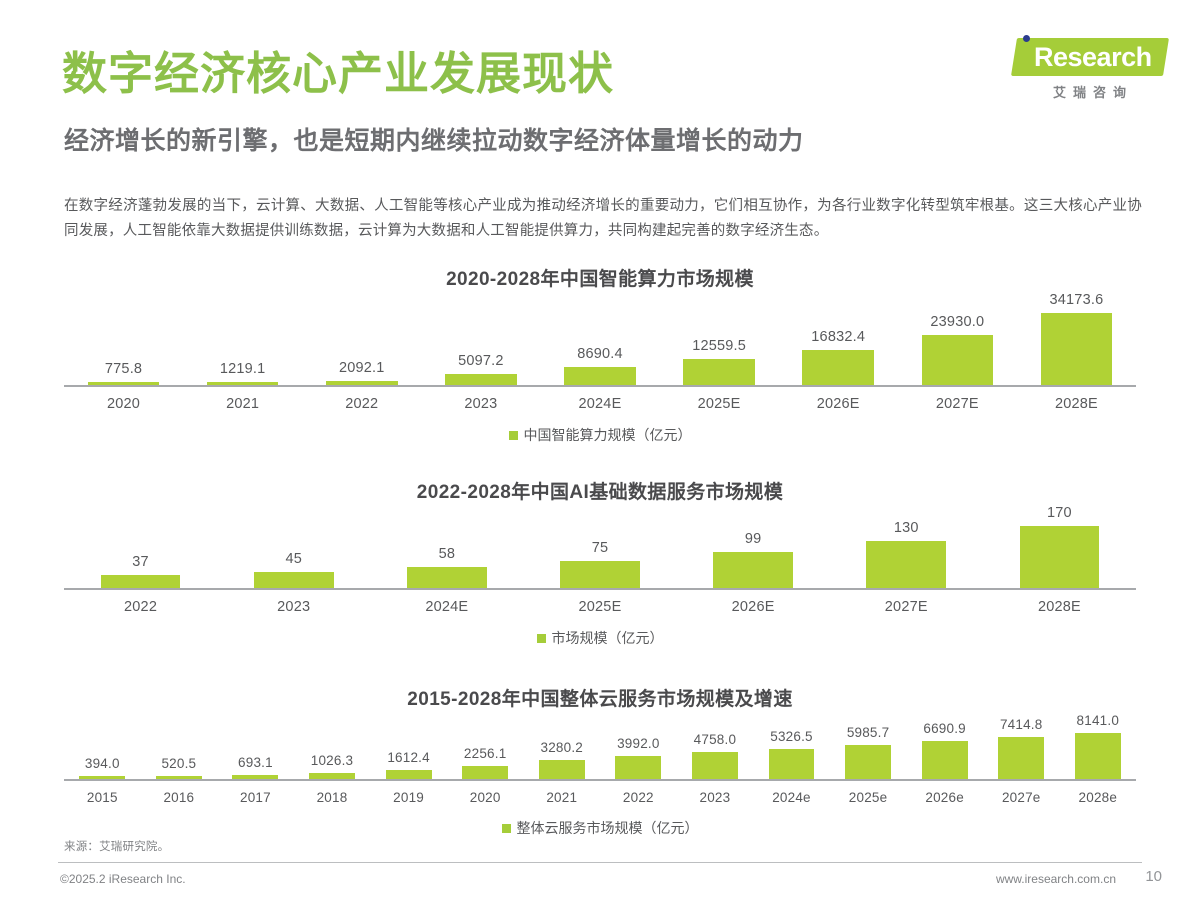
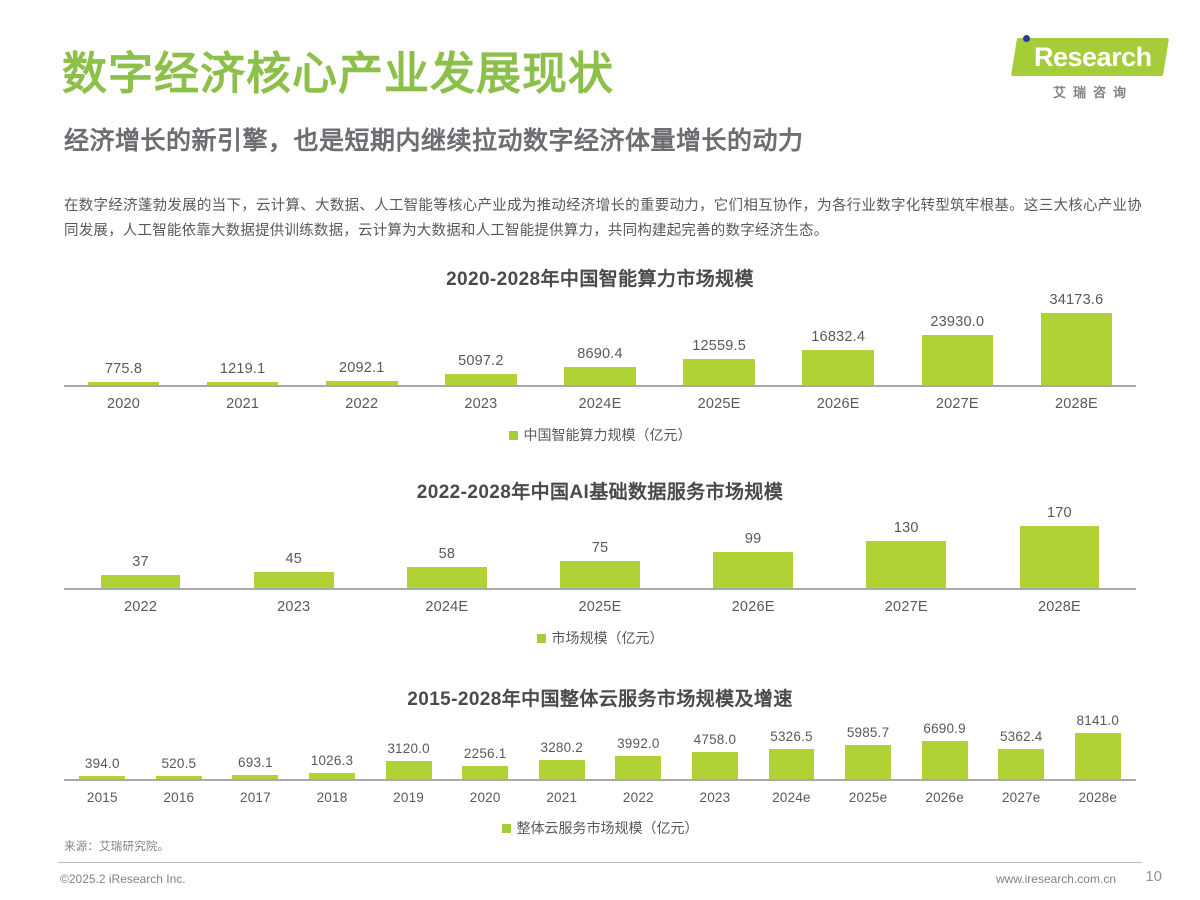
2015-2028年中国整体云服务市场规模及增速/2019: 1612.4 -> 3120.0
2015-2028年中国整体云服务市场规模及增速/2027e: 7414.8 -> 5362.4
